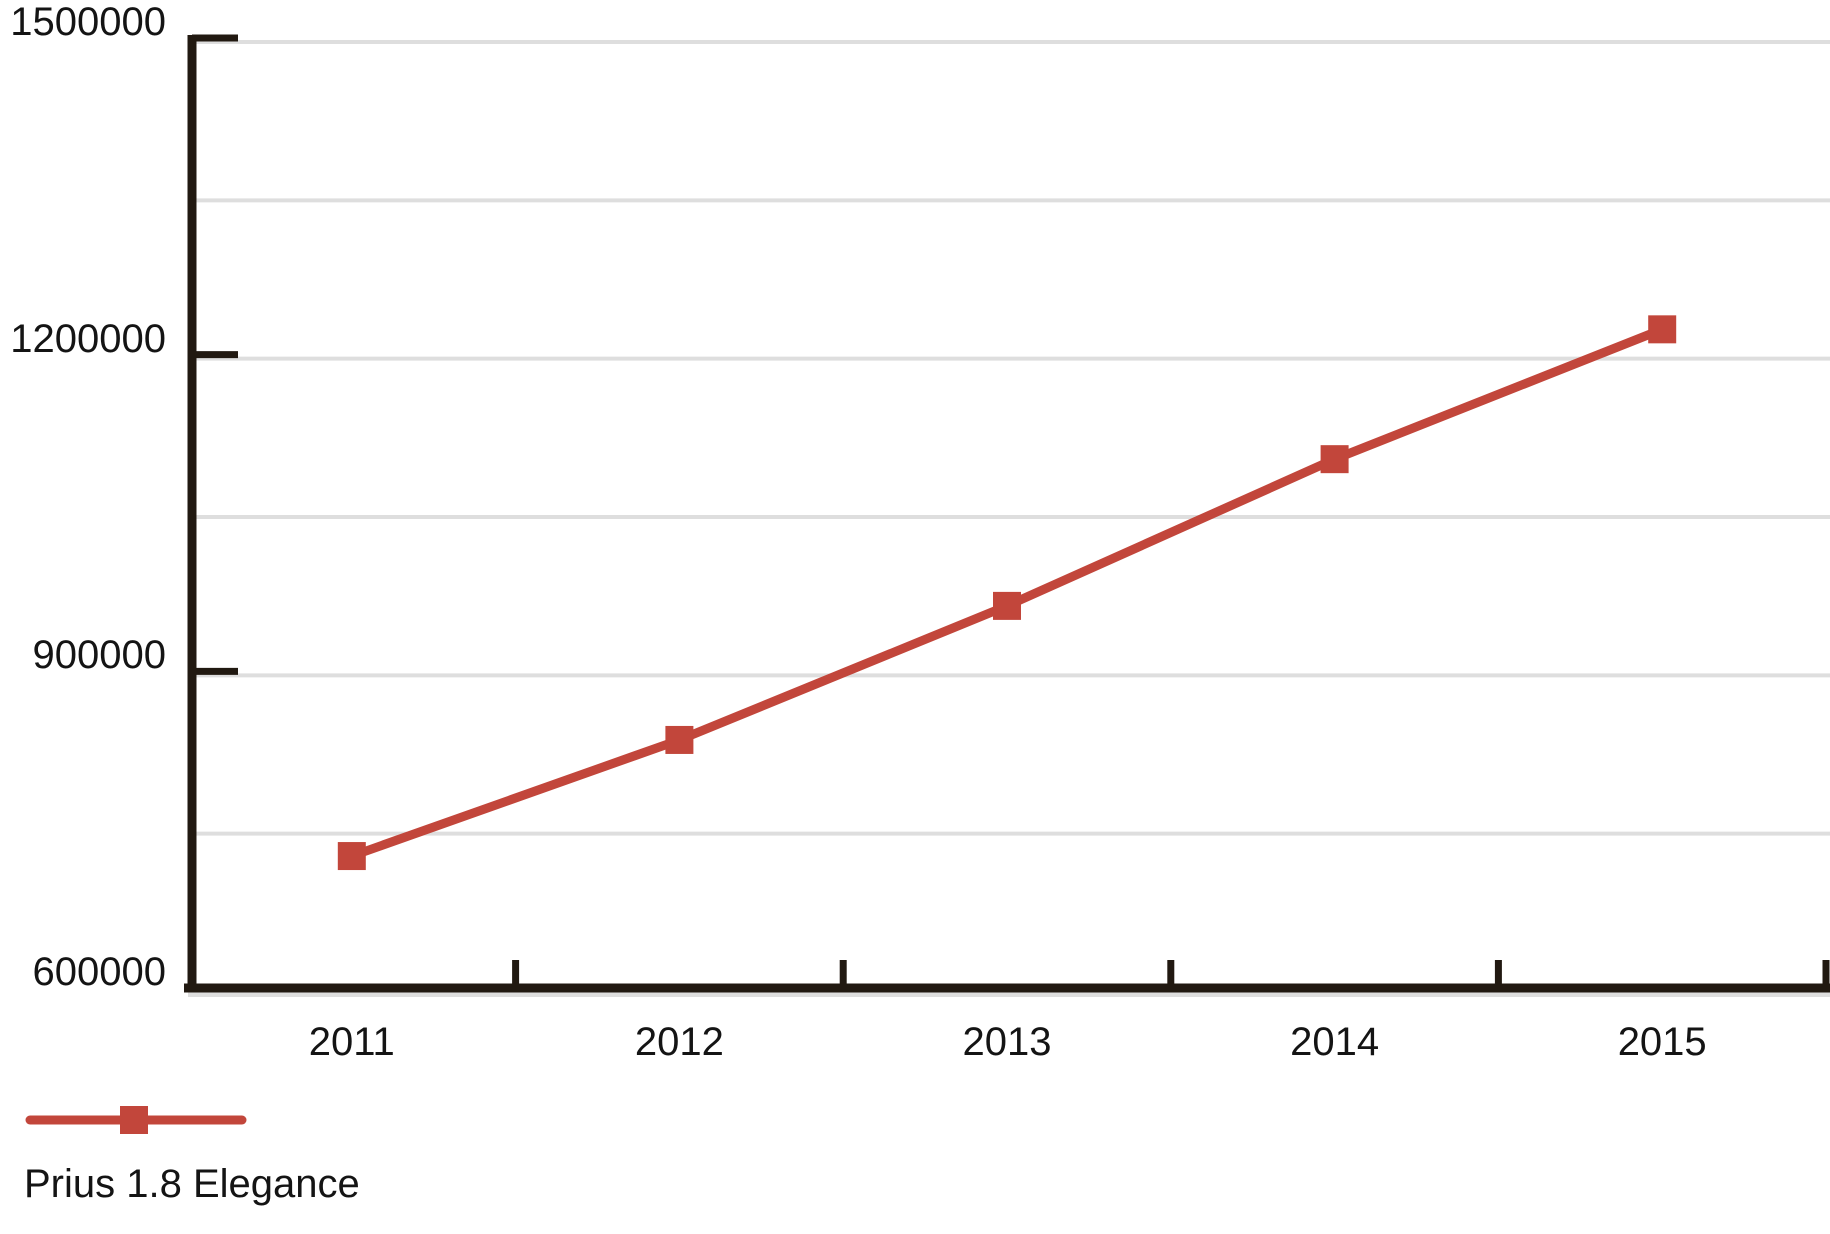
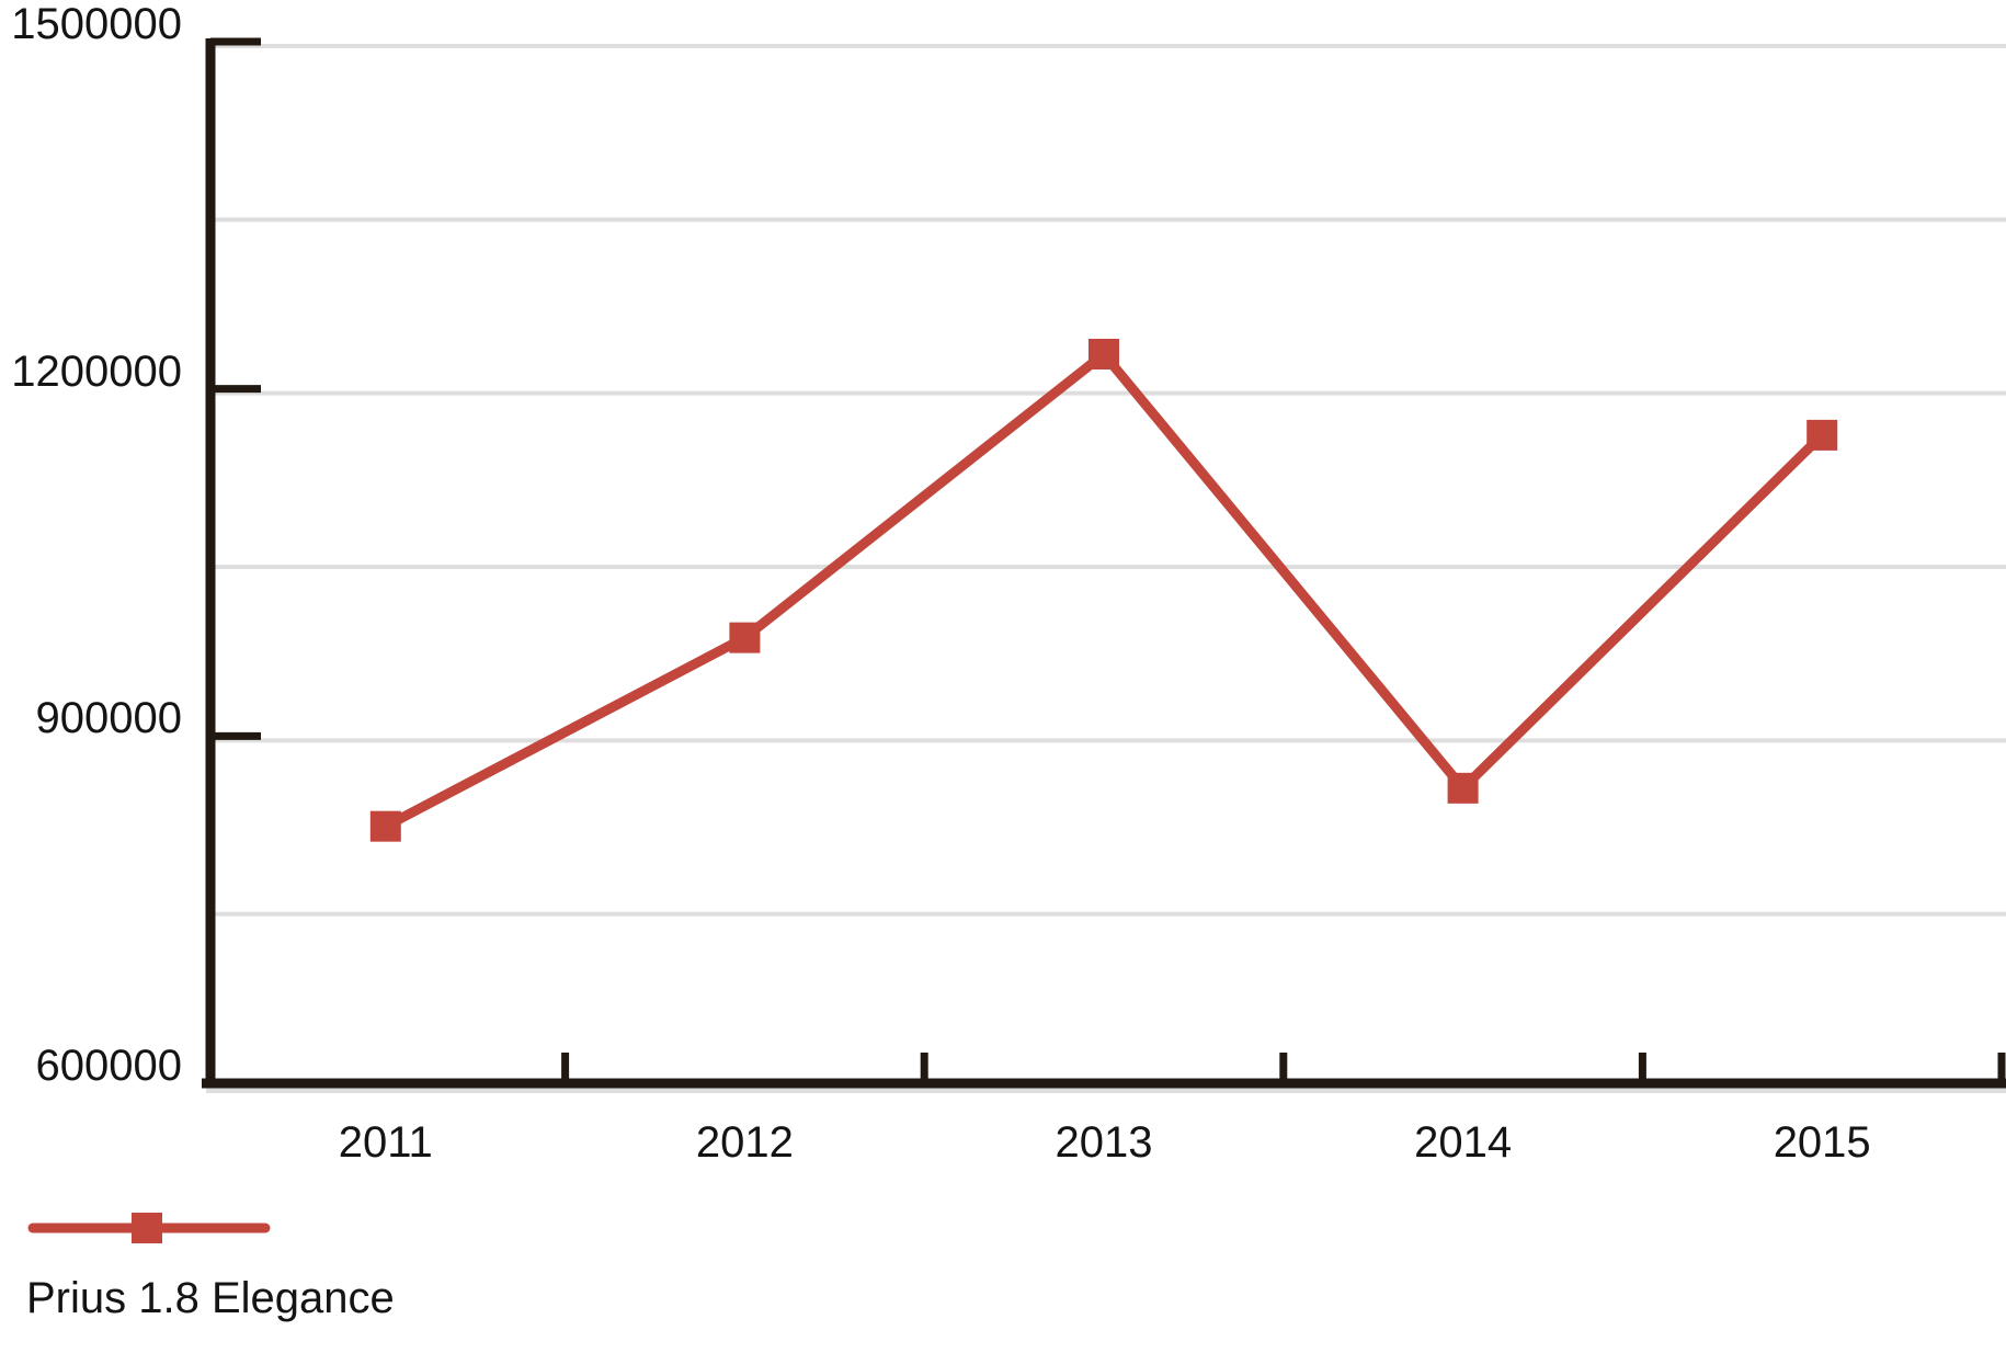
2011: 725000 -> 822000
2012: 835000 -> 985000
2013: 962000 -> 1230000
2014: 1101000 -> 855000
2015: 1224000 -> 1160000
